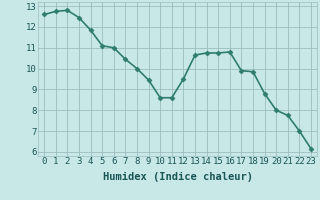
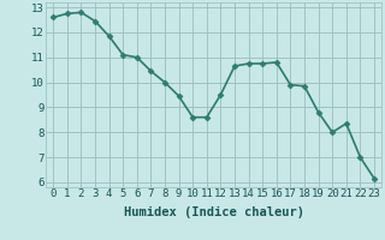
21: 7.75 -> 8.35
